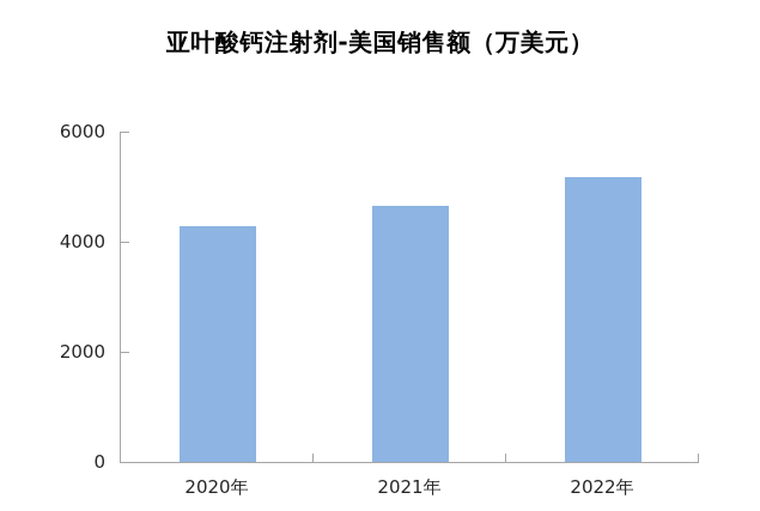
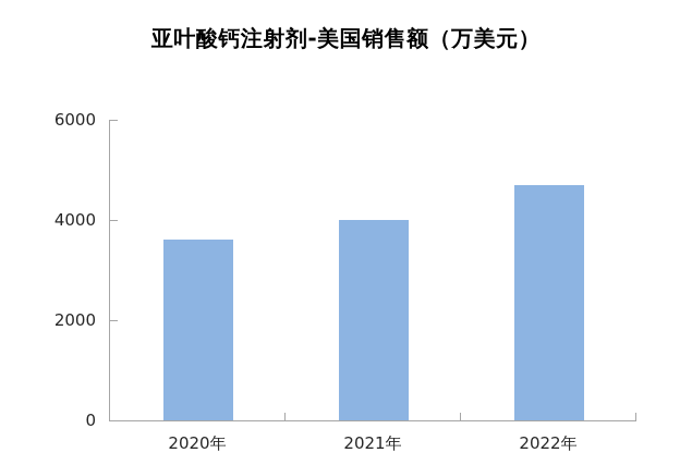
2020年: 4300 -> 3600
2021年: 4700 -> 4000
2022年: 5200 -> 4700
